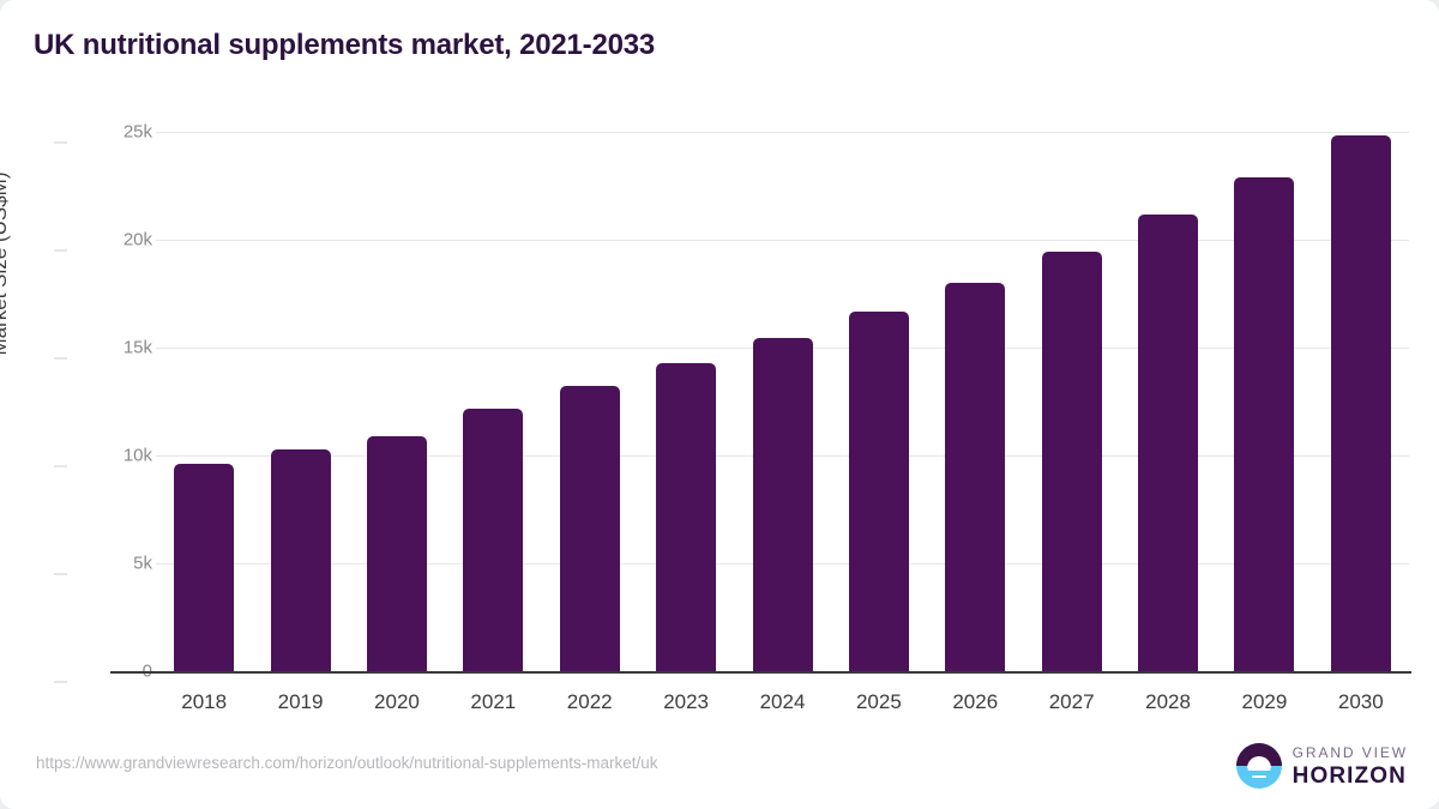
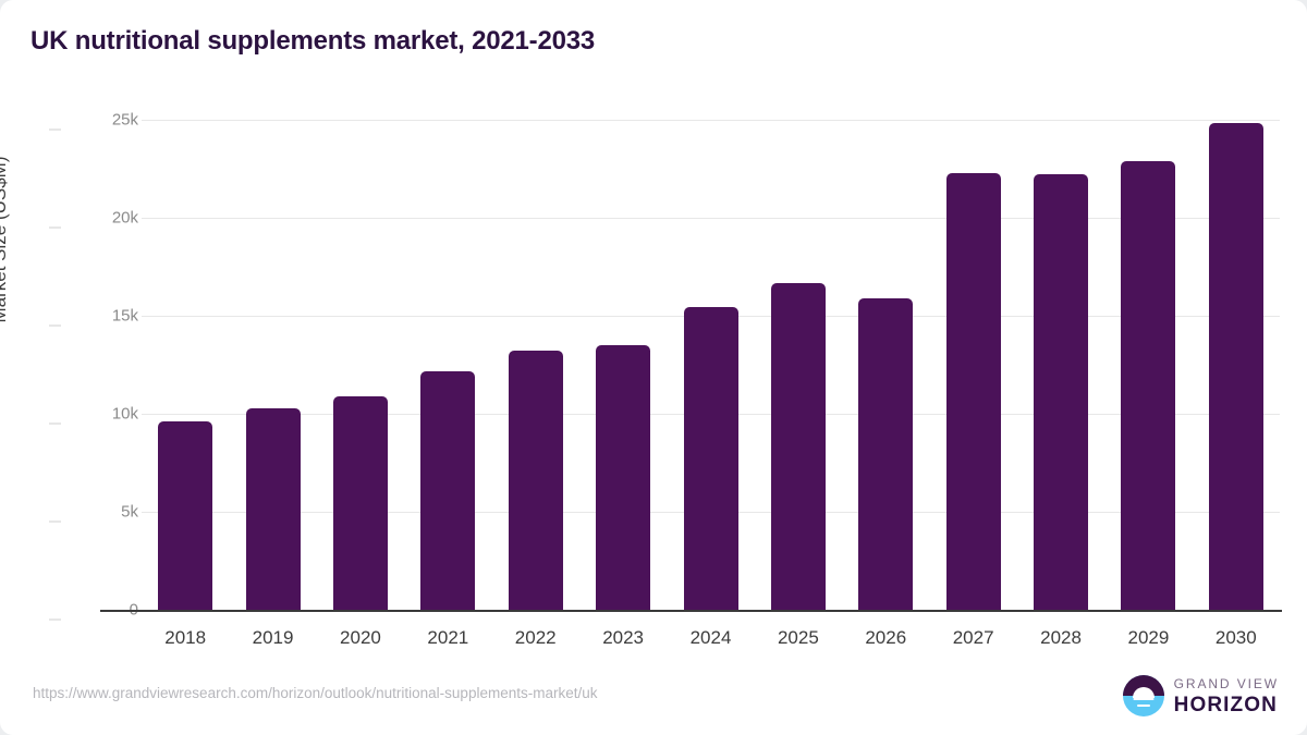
2023: 14.3k -> 13.5k
2026: 18.0k -> 15.9k
2027: 19.4k -> 22.3k
2028: 21.2k -> 22.2k
